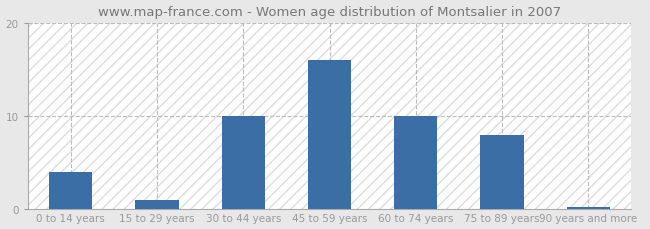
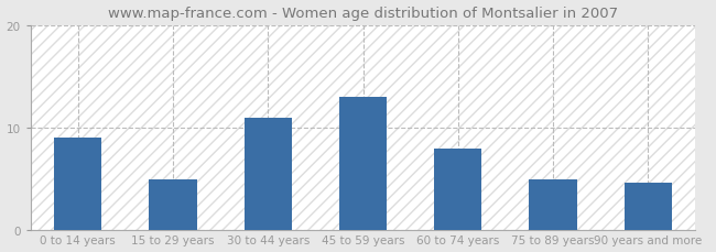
0 to 14 years: 4.0 -> 9.0
15 to 29 years: 1.0 -> 5.0
30 to 44 years: 10.0 -> 11.0
45 to 59 years: 16.0 -> 13.0
60 to 74 years: 10.0 -> 8.0
75 to 89 years: 8.0 -> 5.0
90 years and more: 0.2 -> 4.6
